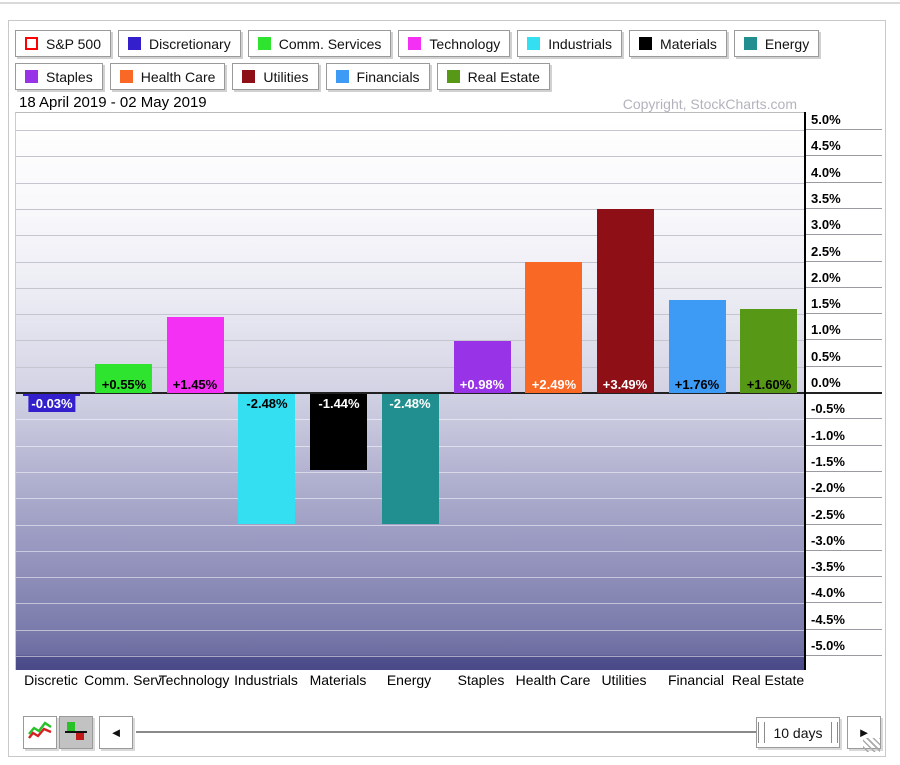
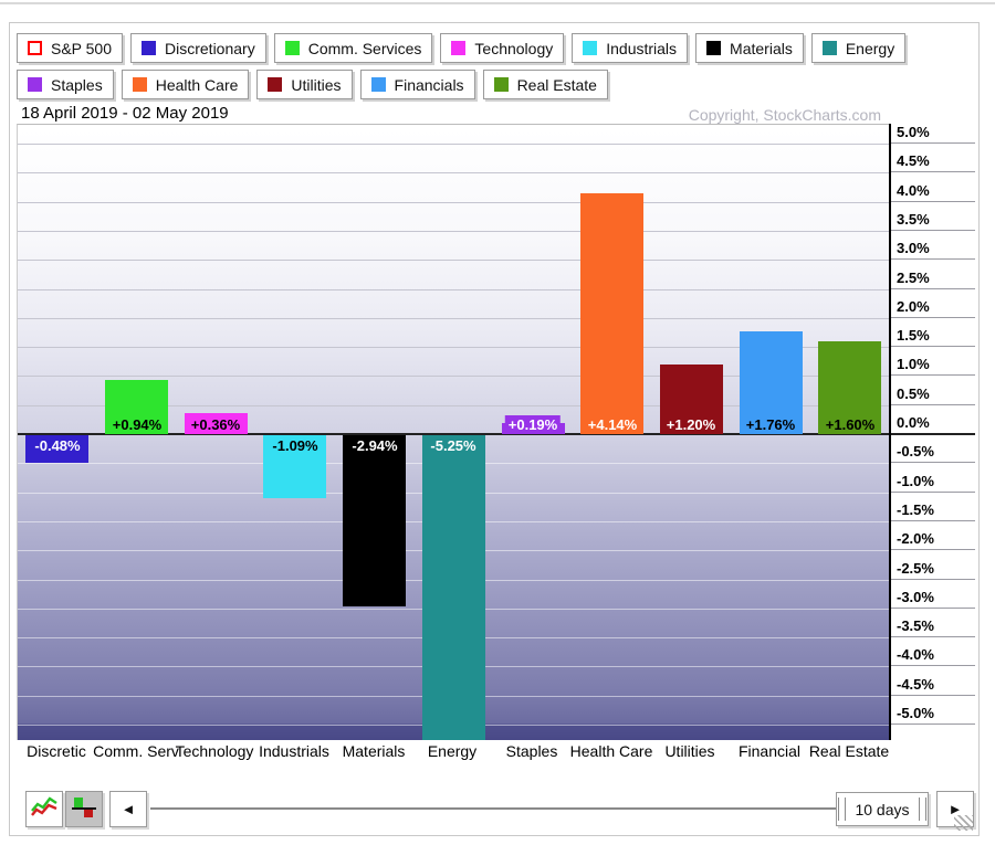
Discretic: -0.03% -> -0.48%
Comm. Serv: +0.55% -> +0.94%
Technology: +1.45% -> +0.36%
Industrials: -2.48% -> -1.09%
Materials: -1.44% -> -2.94%
Energy: -2.48% -> -5.25%
Staples: +0.98% -> +0.19%
Health Care: +2.49% -> +4.14%
Utilities: +3.49% -> +1.20%
